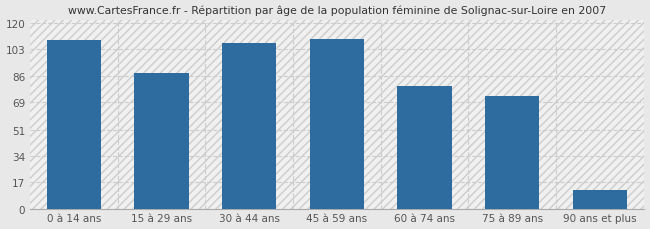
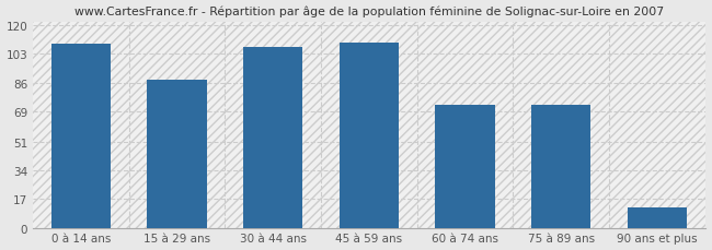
60 à 74 ans: 79 -> 73
